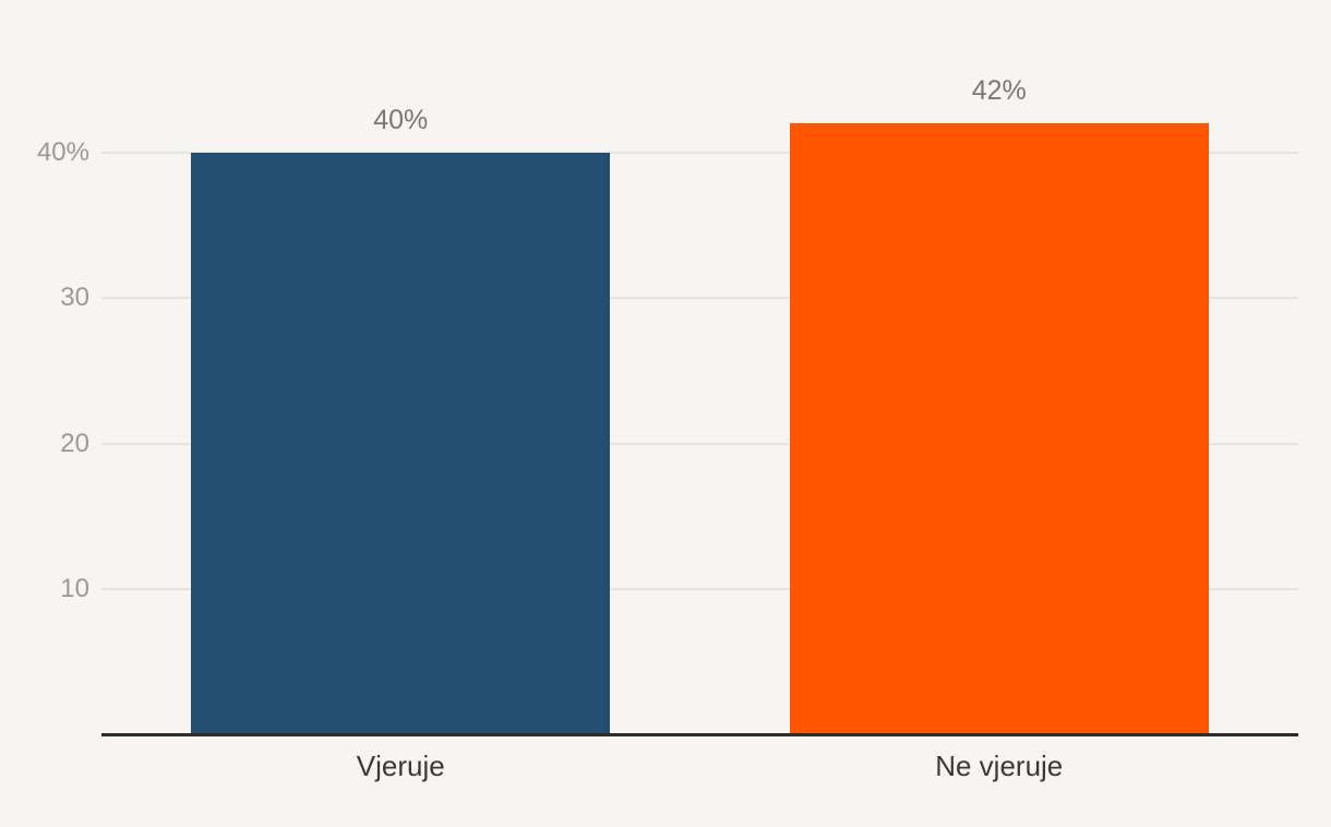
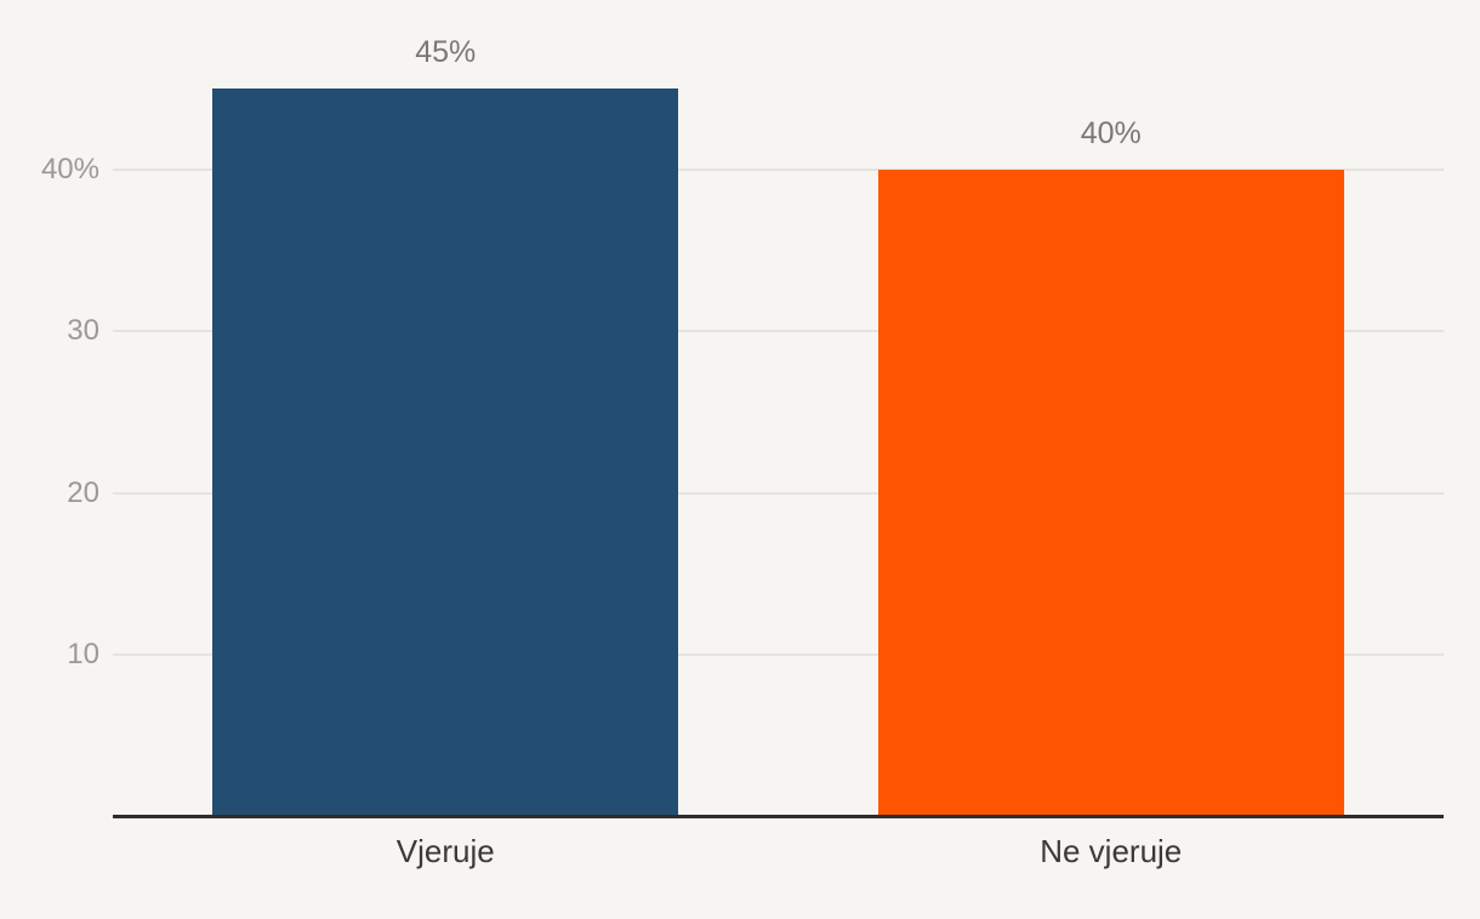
Vjeruje: 40% -> 45%
Ne vjeruje: 42% -> 40%
